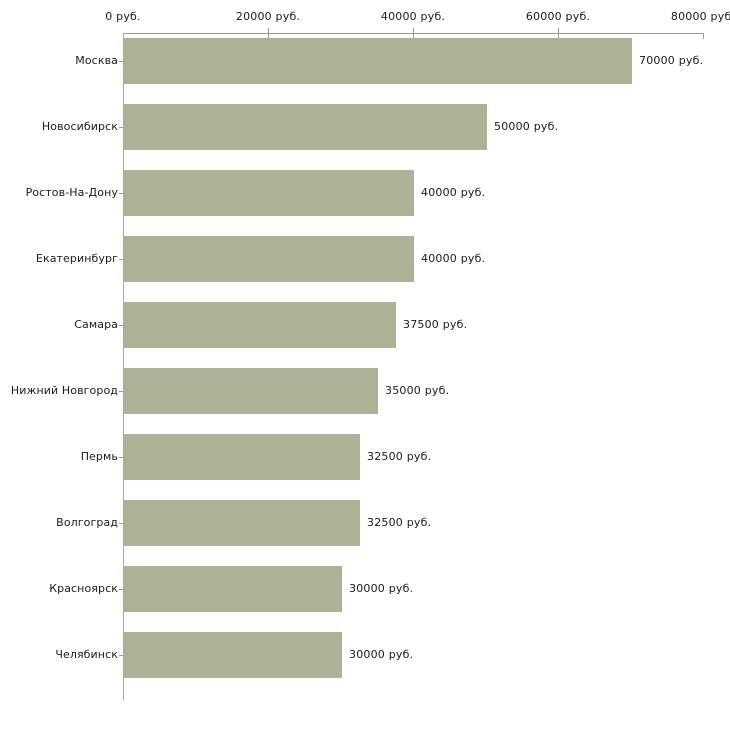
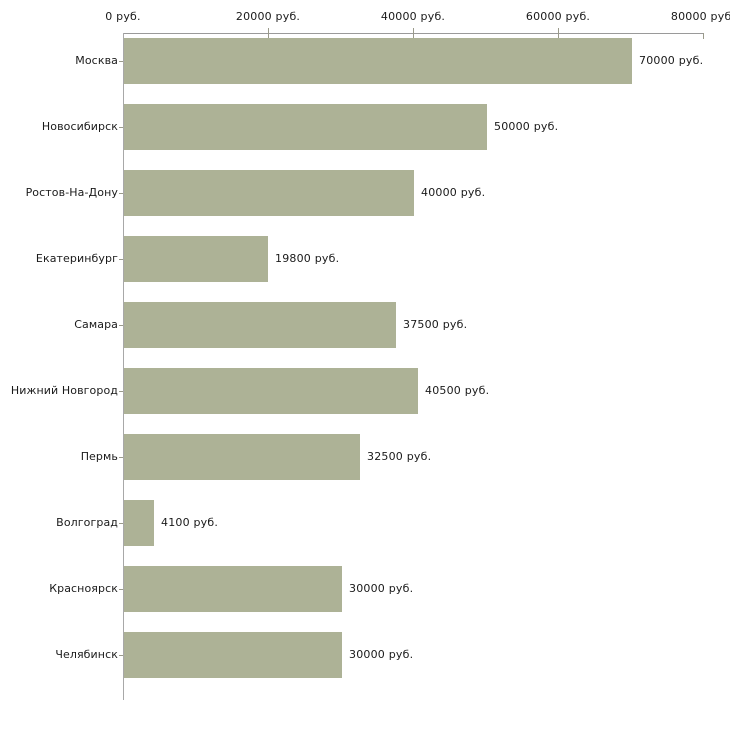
Екатеринбург: 40000 -> 19800
Нижний Новгород: 35000 -> 40500
Волгоград: 32500 -> 4100
